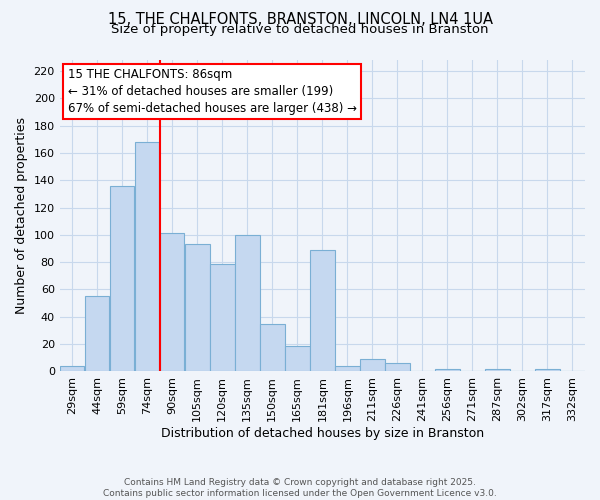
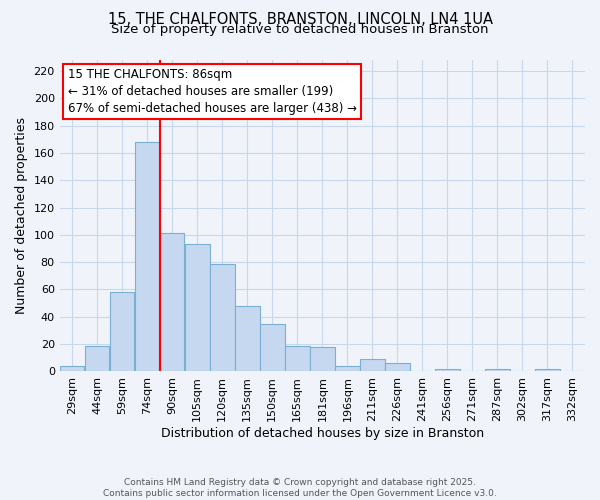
44sqm: 55 -> 19
59sqm: 136 -> 58
135sqm: 100 -> 48
181sqm: 89 -> 18
